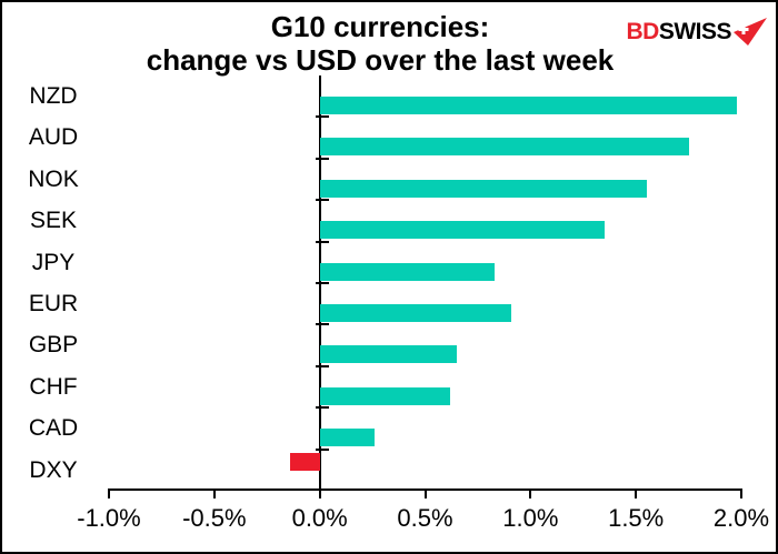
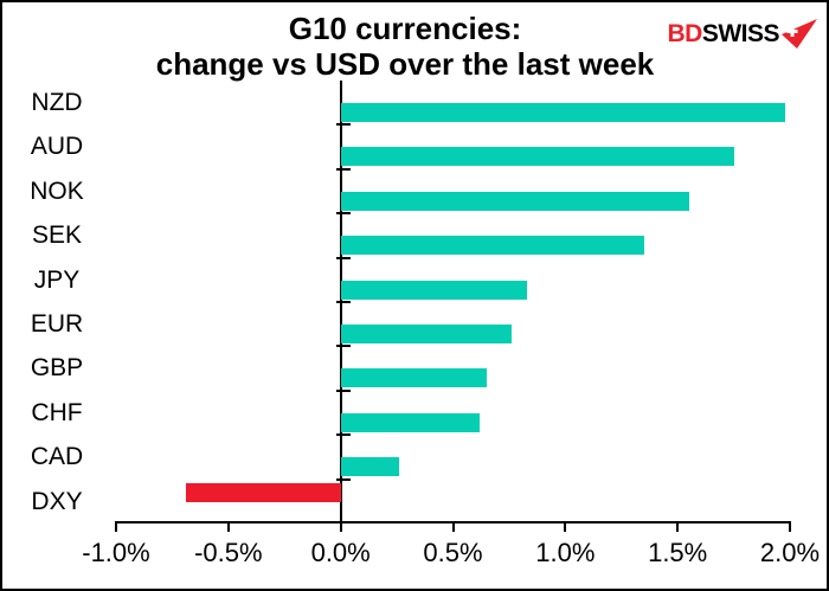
EUR: 0.91% -> 0.76%
DXY: -0.14% -> -0.69%
